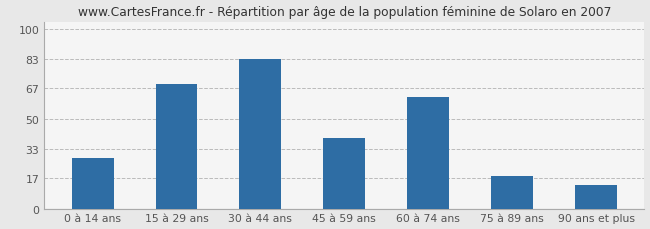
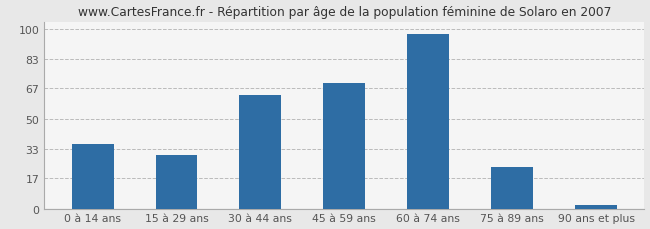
0 à 14 ans: 28 -> 36
15 à 29 ans: 69 -> 30
30 à 44 ans: 83 -> 63
45 à 59 ans: 39 -> 70
60 à 74 ans: 62 -> 97
75 à 89 ans: 18 -> 23
90 ans et plus: 13 -> 2
